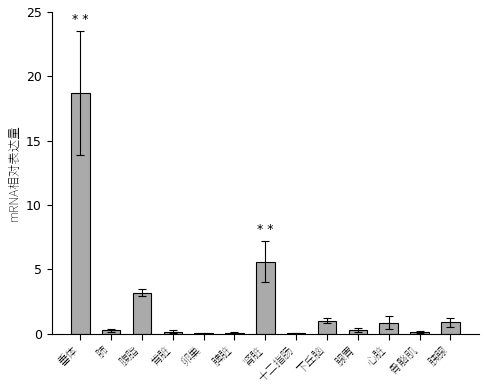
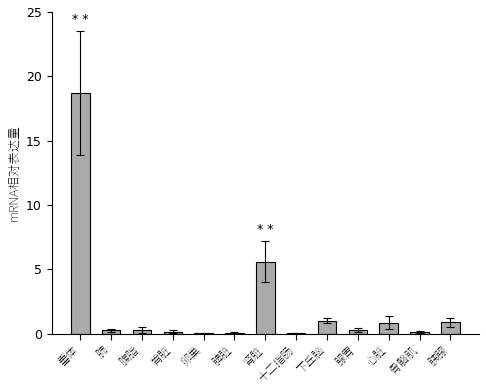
腹脂: 3.2 -> 0.3
